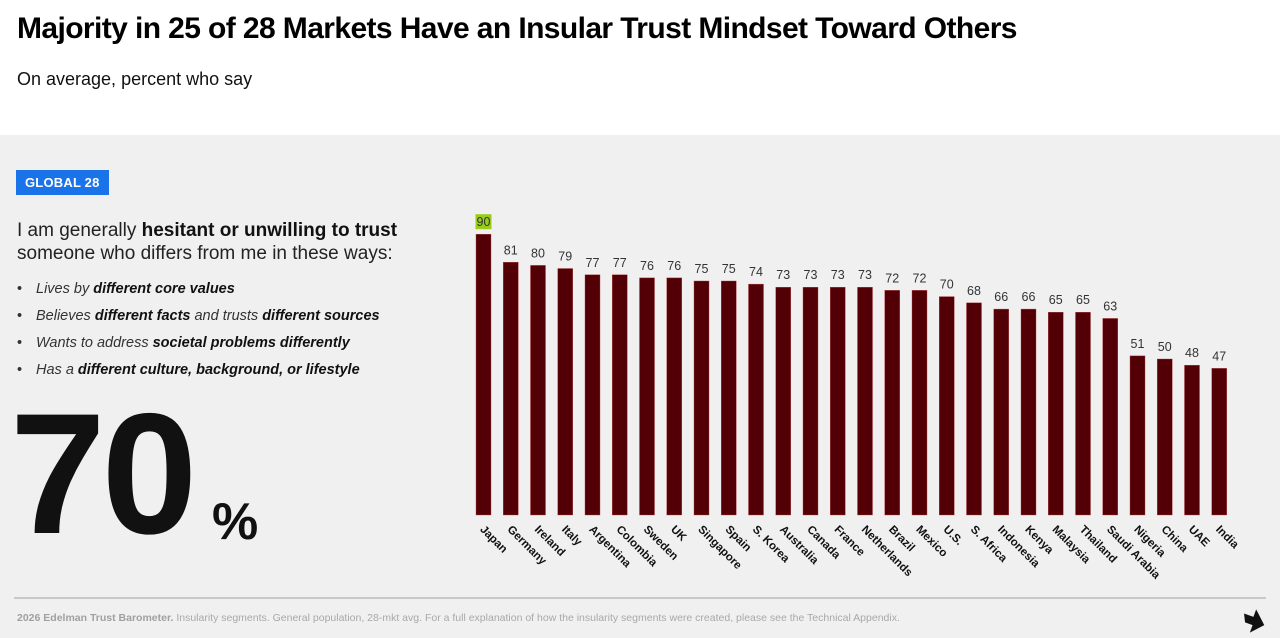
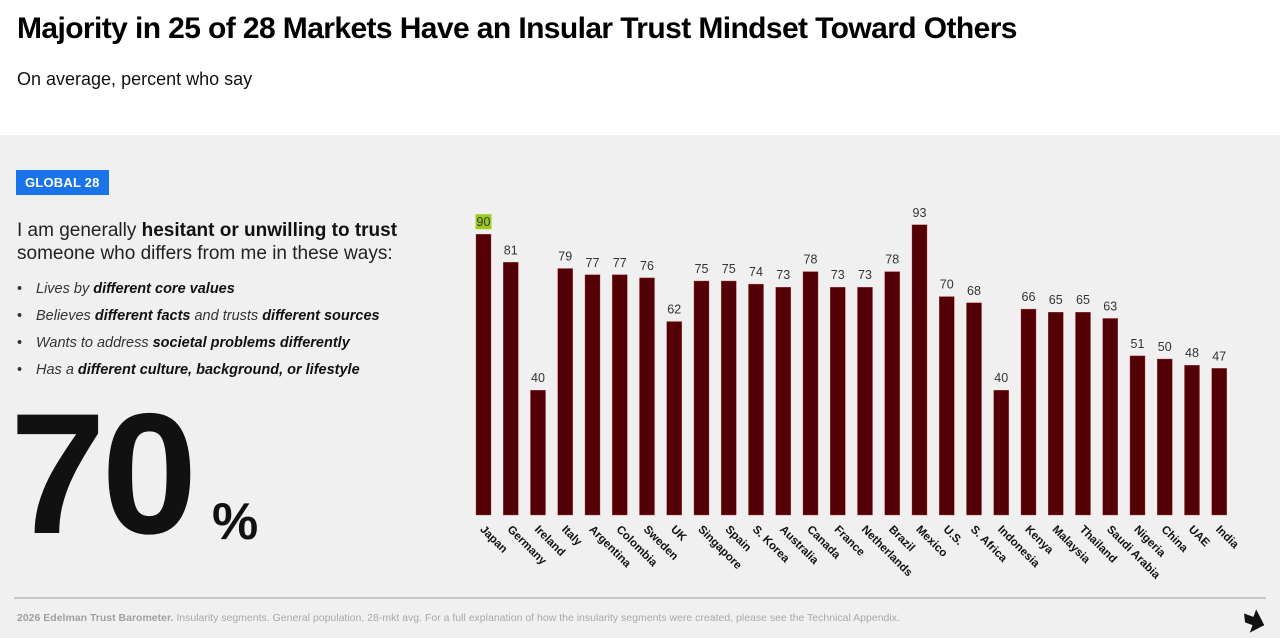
Ireland: 80 -> 40
UK: 76 -> 62
Canada: 73 -> 78
Brazil: 72 -> 78
Mexico: 72 -> 93
Indonesia: 66 -> 40
